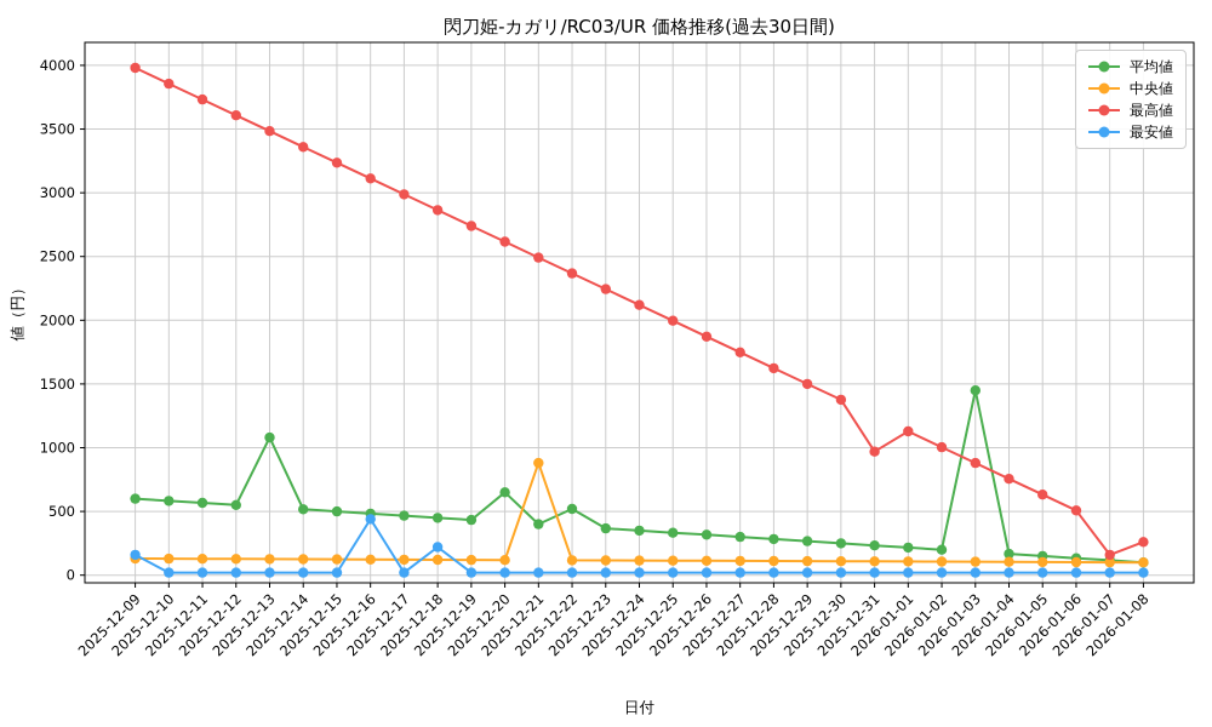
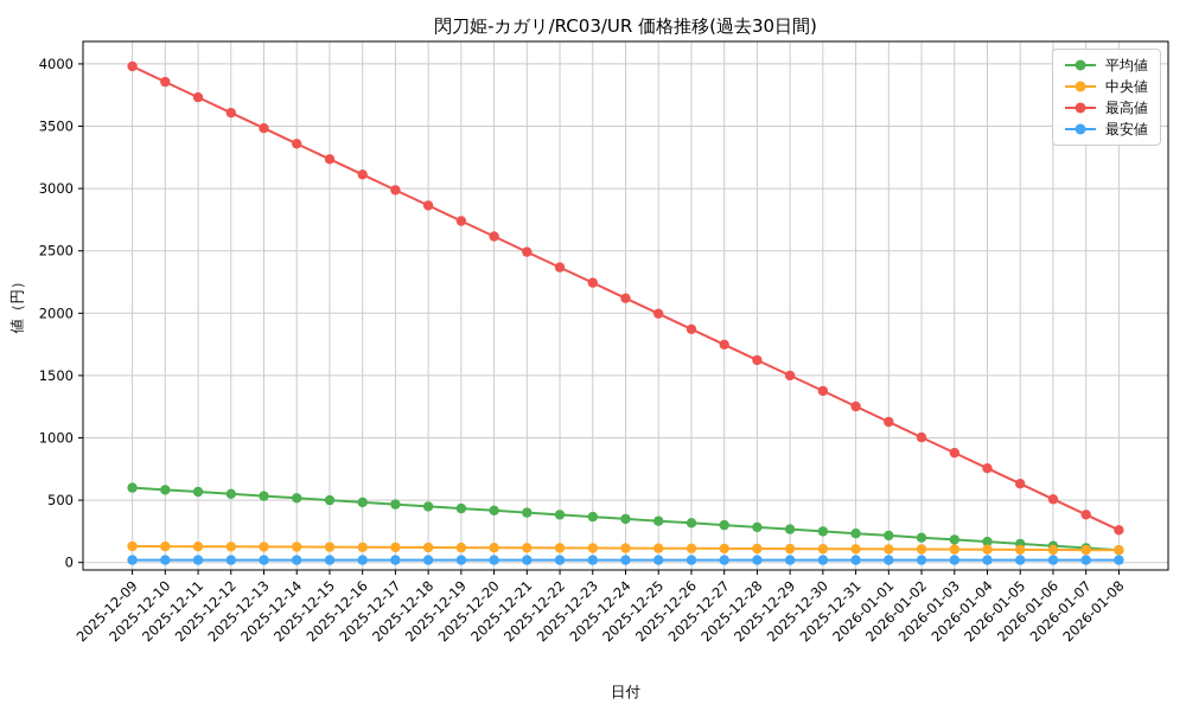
最安値/2025-12-09: 160 -> 20
平均値/2025-12-13: 1080 -> 530
最安値/2025-12-16: 440 -> 20
最安値/2025-12-18: 220 -> 20
平均値/2025-12-20: 650 -> 420
中央値/2025-12-21: 880 -> 120
平均値/2025-12-22: 520 -> 380
最高値/2025-12-31: 970 -> 1250
平均値/2026-01-03: 1450 -> 180
最高値/2026-01-07: 160 -> 380
